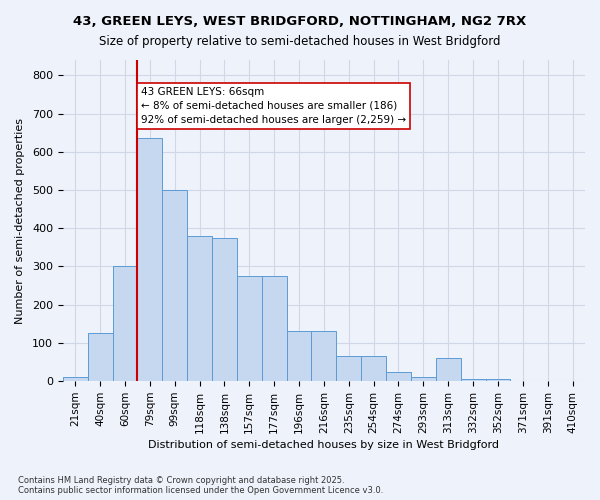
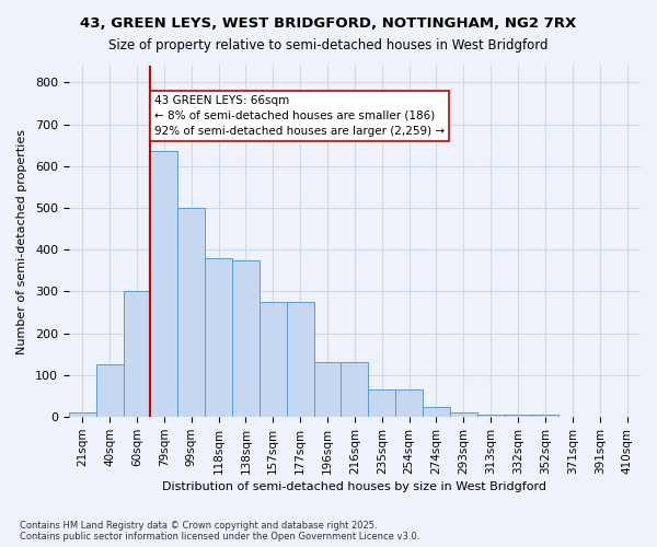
313sqm: 60 -> 5
